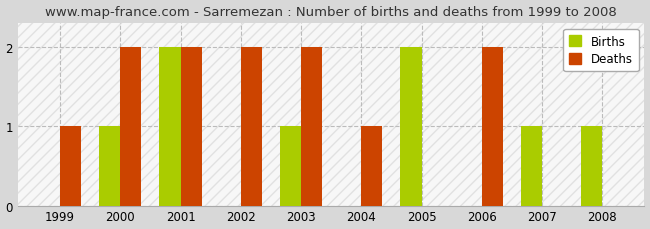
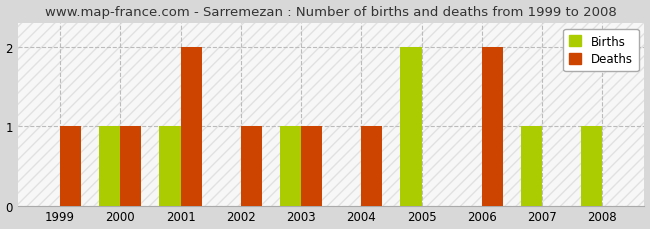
Deaths/2000: 2 -> 1
Births/2001: 2 -> 1
Deaths/2002: 2 -> 1
Deaths/2003: 2 -> 1
